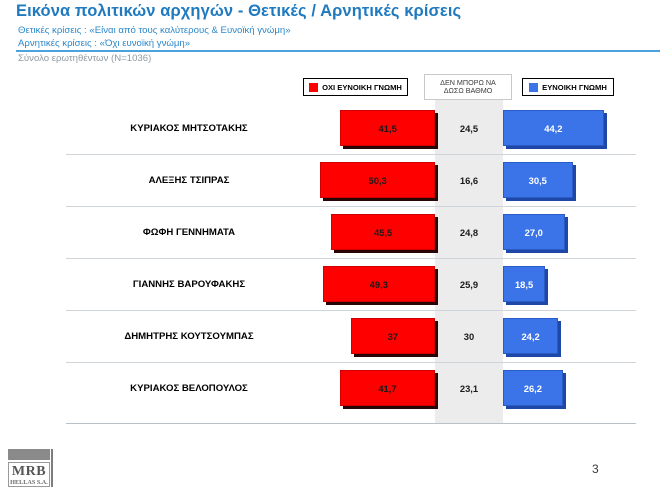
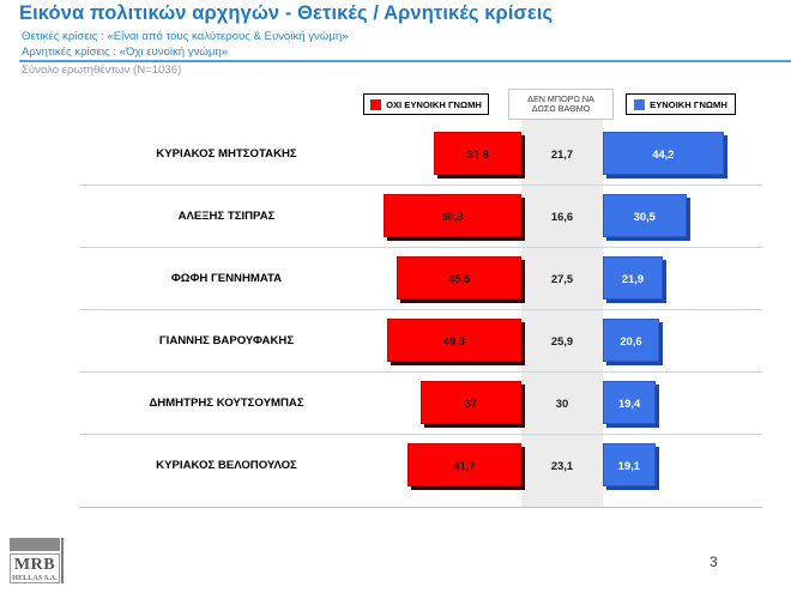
ΟΧΙ ΕΥΝΟΙΚΗ ΓΝΩΜΗ/ΚΥΡΙΑΚΟΣ ΜΗΤΣΟΤΑΚΗΣ: 41,5 -> 31,8
ΔΕΝ ΜΠΟΡΩ ΝΑ ΔΩΣΩ ΒΑΘΜΟ/ΚΥΡΙΑΚΟΣ ΜΗΤΣΟΤΑΚΗΣ: 24,5 -> 21,7
ΔΕΝ ΜΠΟΡΩ ΝΑ ΔΩΣΩ ΒΑΘΜΟ/ΦΩΦΗ ΓΕΝΝΗΜΑΤΑ: 24,8 -> 27,5
ΕΥΝΟΙΚΗ ΓΝΩΜΗ/ΦΩΦΗ ΓΕΝΝΗΜΑΤΑ: 27,0 -> 21,9
ΕΥΝΟΙΚΗ ΓΝΩΜΗ/ΓΙΑΝΝΗΣ ΒΑΡΟΥΦΑΚΗΣ: 18,5 -> 20,6
ΕΥΝΟΙΚΗ ΓΝΩΜΗ/ΔΗΜΗΤΡΗΣ ΚΟΥΤΣΟΥΜΠΑΣ: 24,2 -> 19,4
ΕΥΝΟΙΚΗ ΓΝΩΜΗ/ΚΥΡΙΑΚΟΣ ΒΕΛΟΠΟΥΛΟΣ: 26,2 -> 19,1
